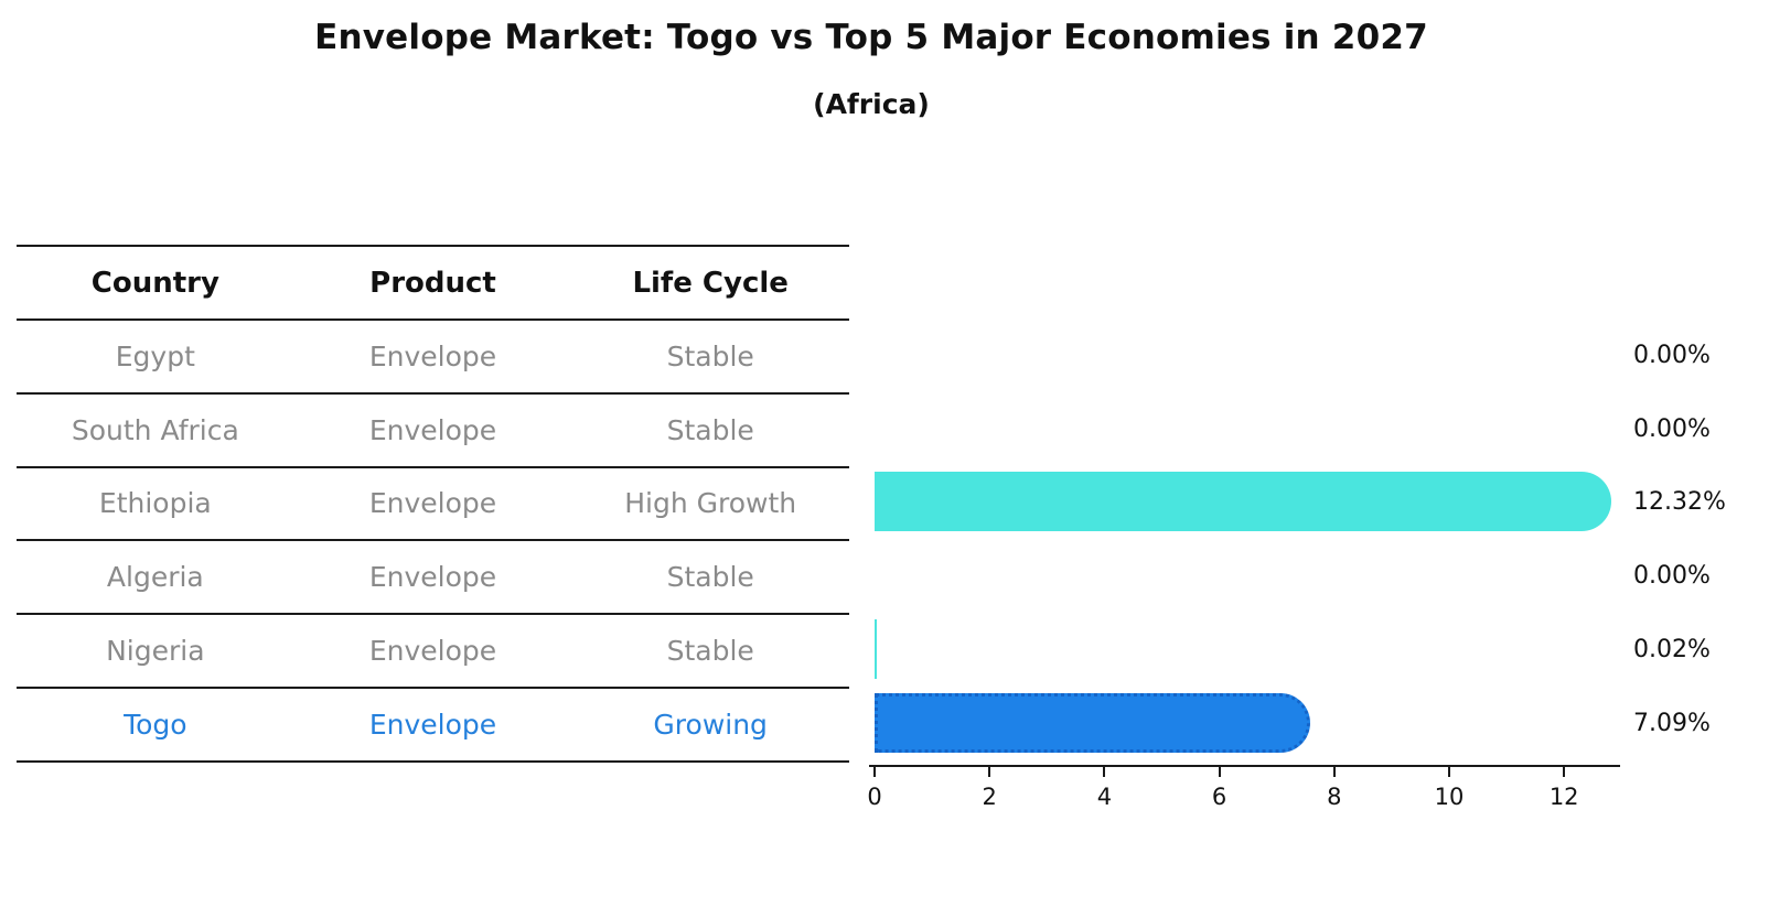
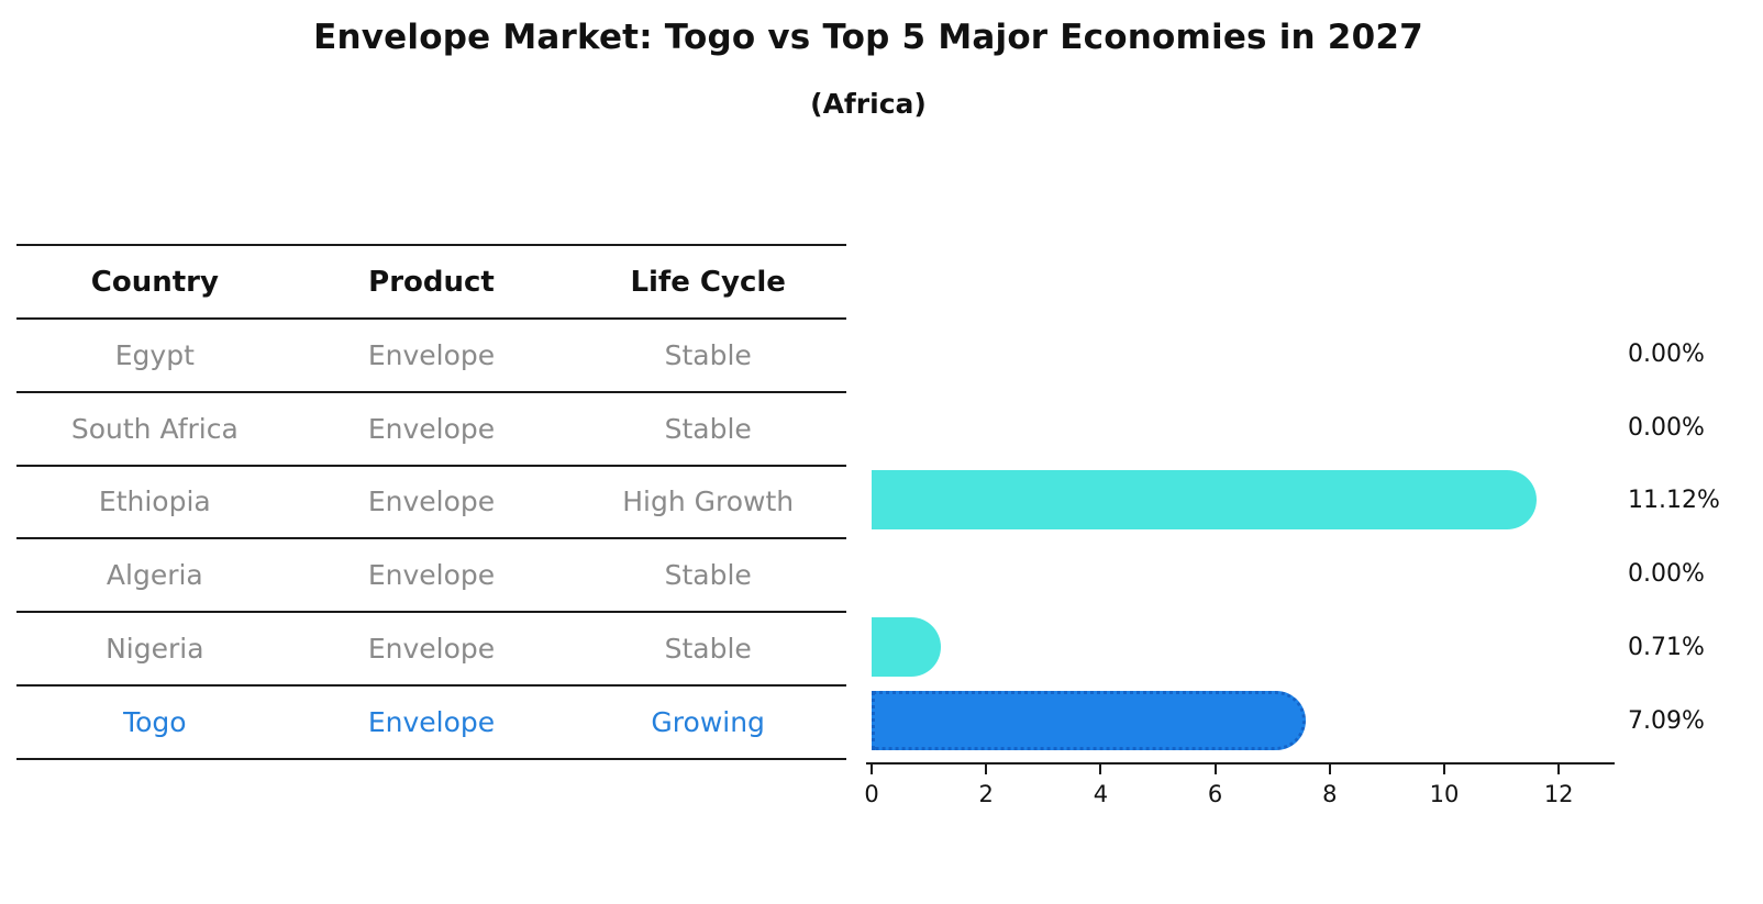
Ethiopia: 12.32% -> 11.12%
Nigeria: 0.02% -> 0.71%
